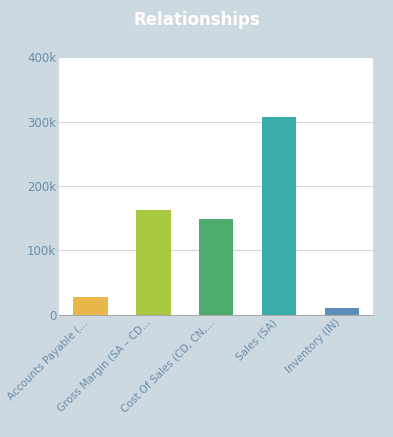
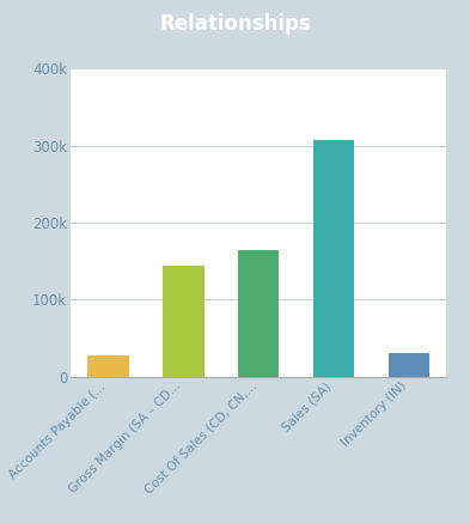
Gross Margin (SA – CD...: 162k -> 144k
Cost Of Sales (CD, CN,...: 148k -> 164k
Inventory (IN): 10k -> 30k
